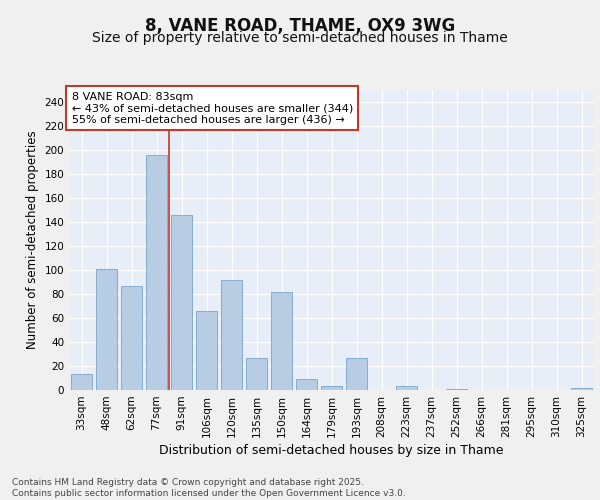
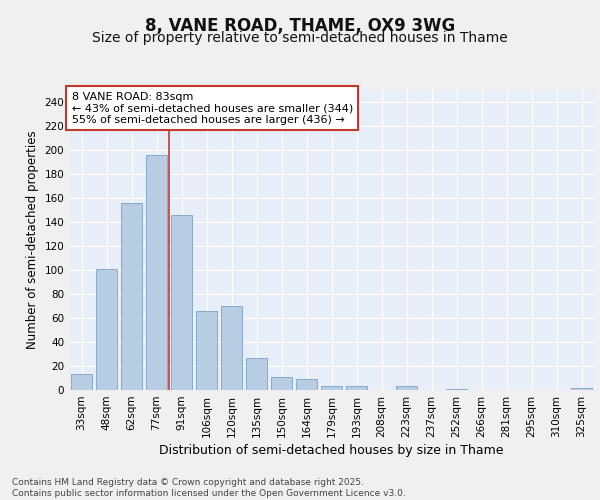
62sqm: 87 -> 156
120sqm: 92 -> 70
150sqm: 82 -> 11
193sqm: 27 -> 3
